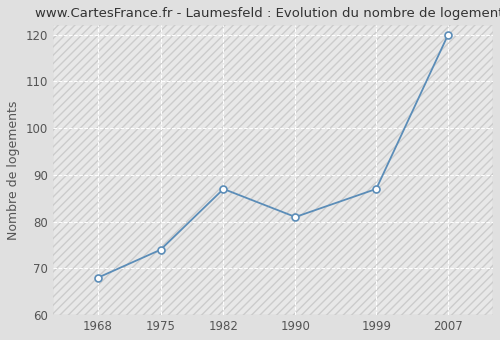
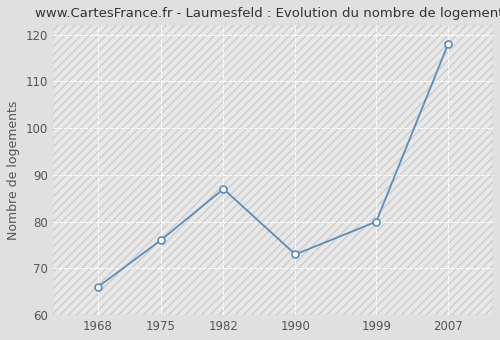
1968: 68 -> 66
1975: 74 -> 76
1990: 81 -> 73
1999: 87 -> 80
2007: 120 -> 118
